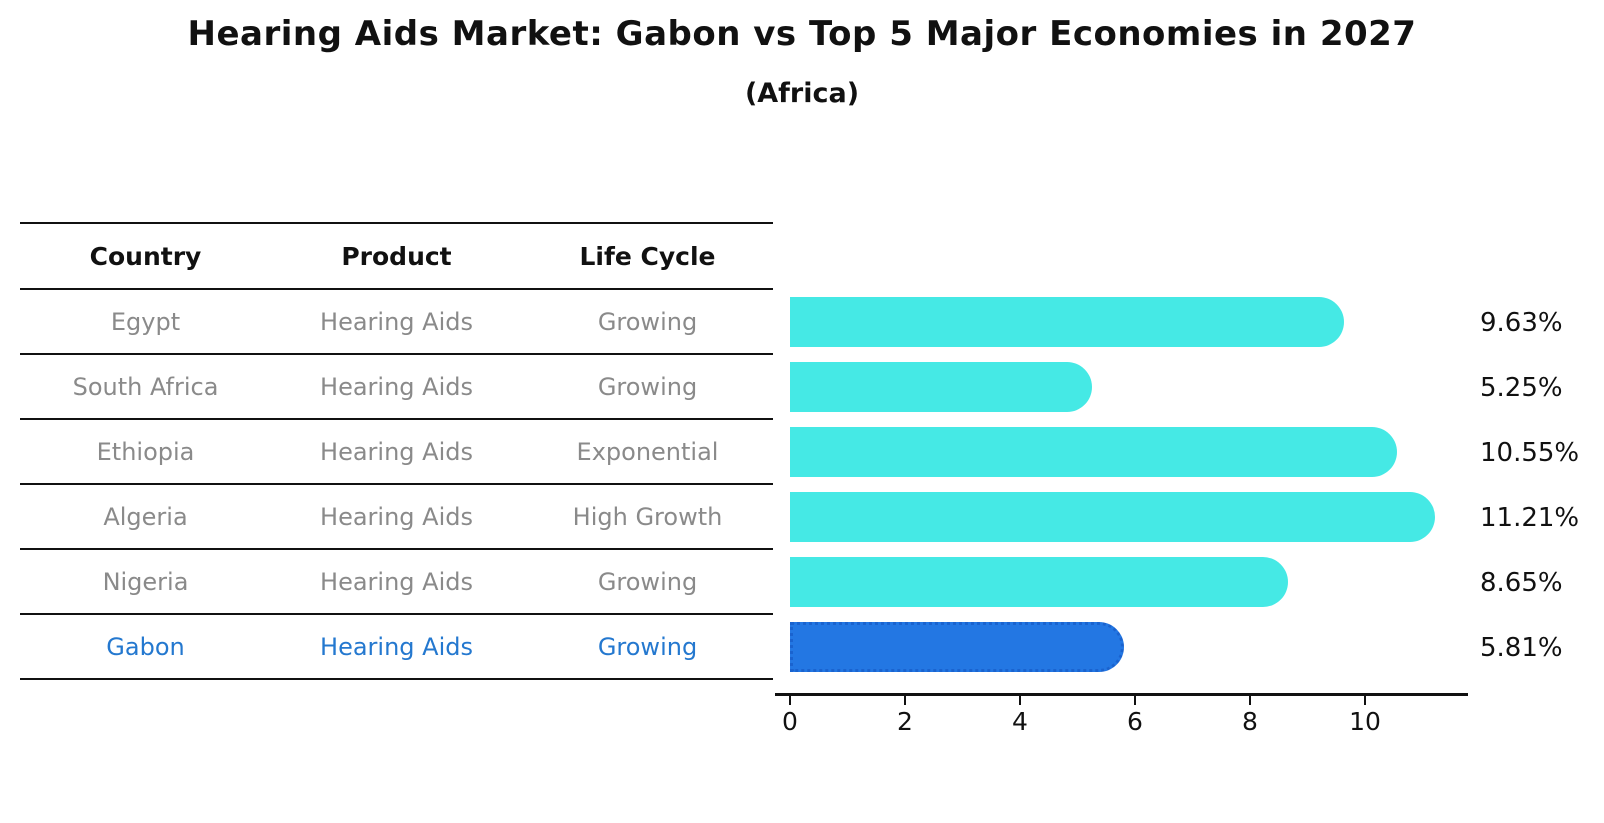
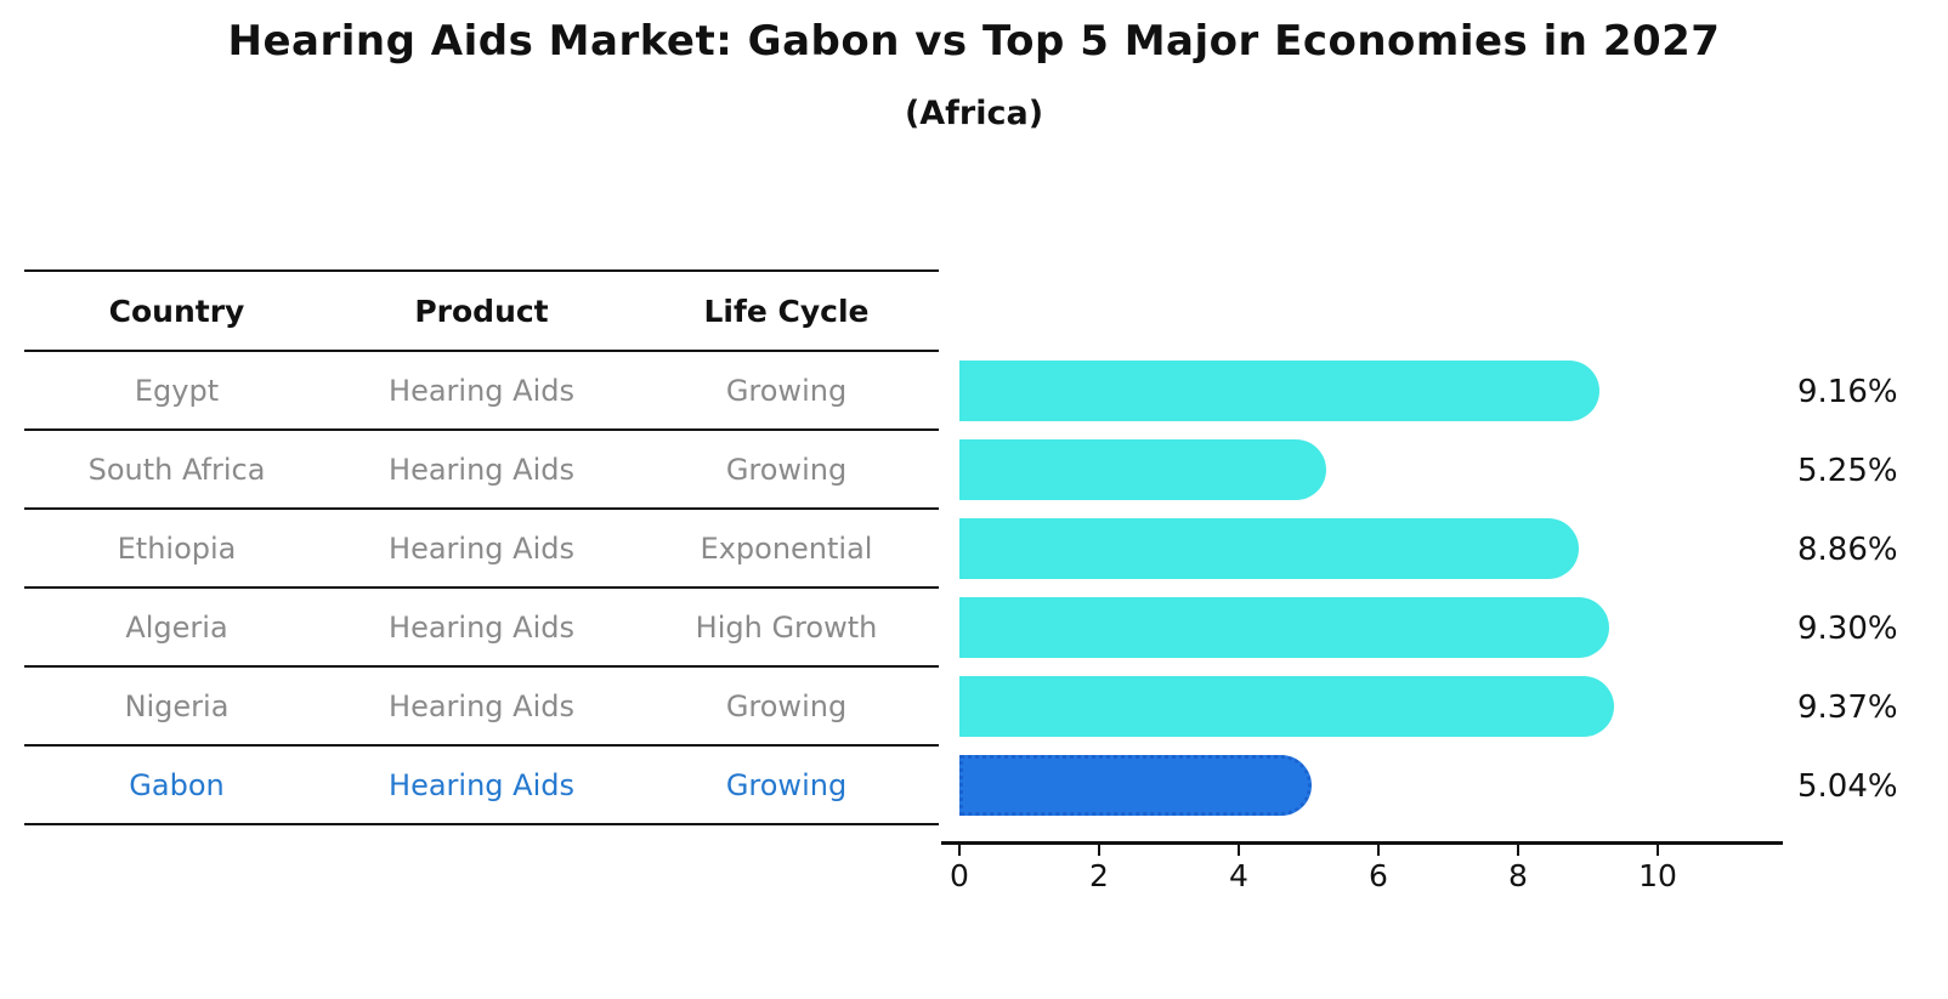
Egypt: 9.63% -> 9.16%
Ethiopia: 10.55% -> 8.86%
Algeria: 11.21% -> 9.30%
Nigeria: 8.65% -> 9.37%
Gabon: 5.81% -> 5.04%
